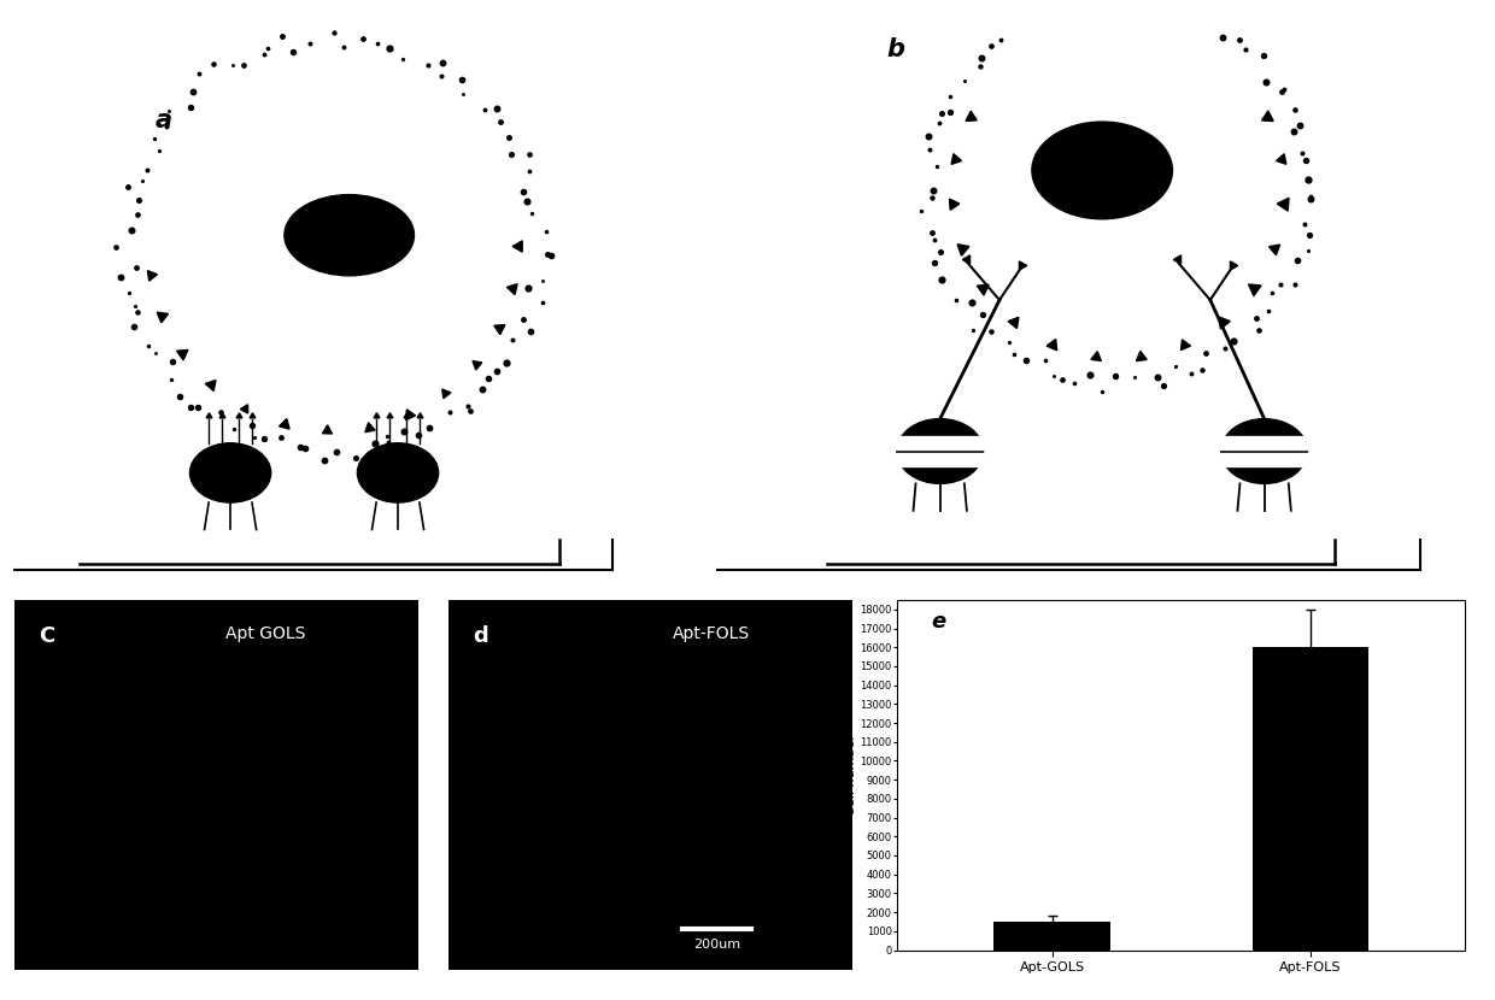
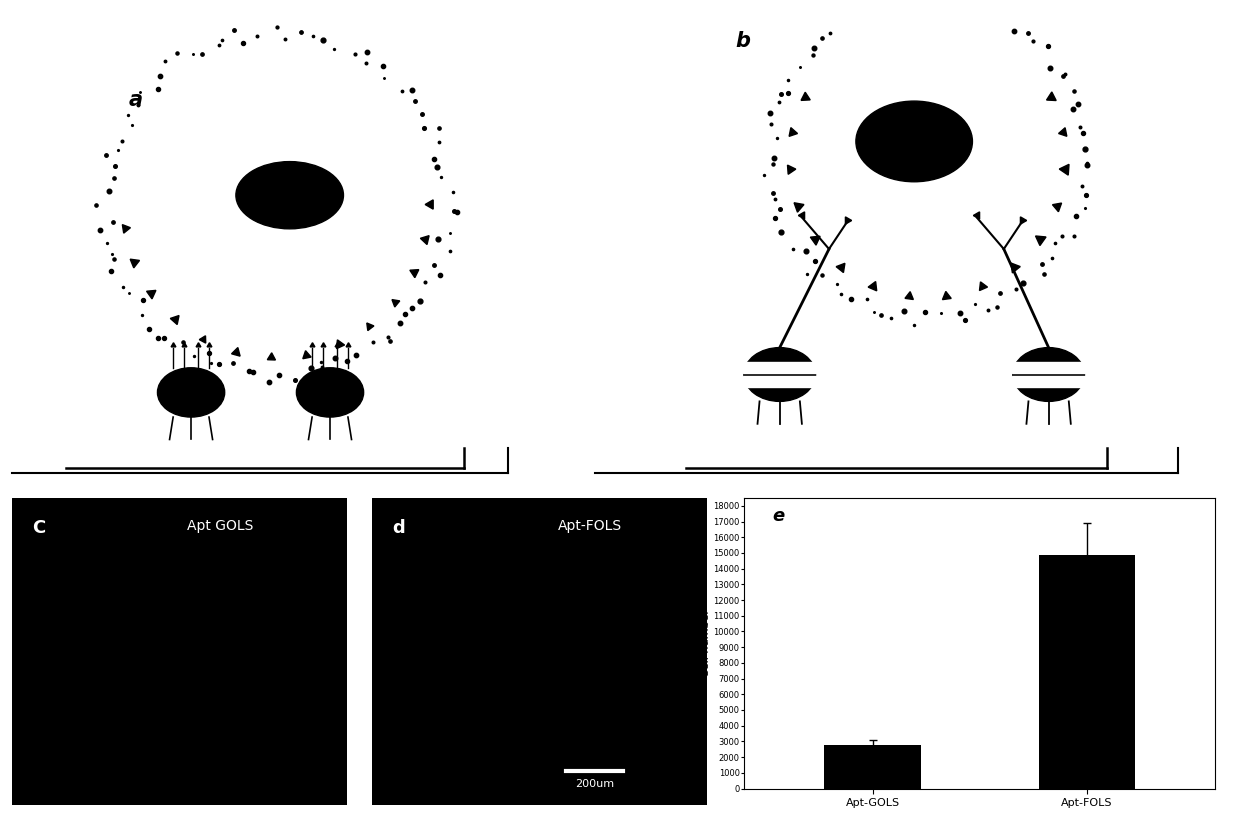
Apt-GOLS: 1500 -> 2800
Apt-FOLS: 16000 -> 14900
